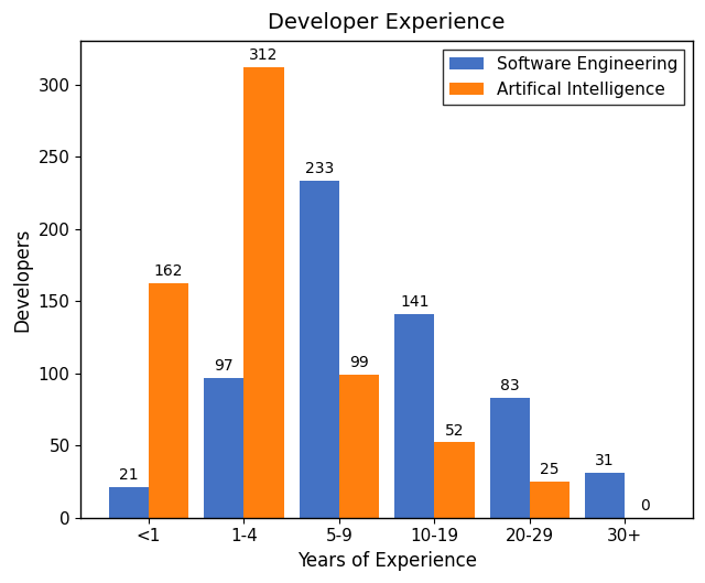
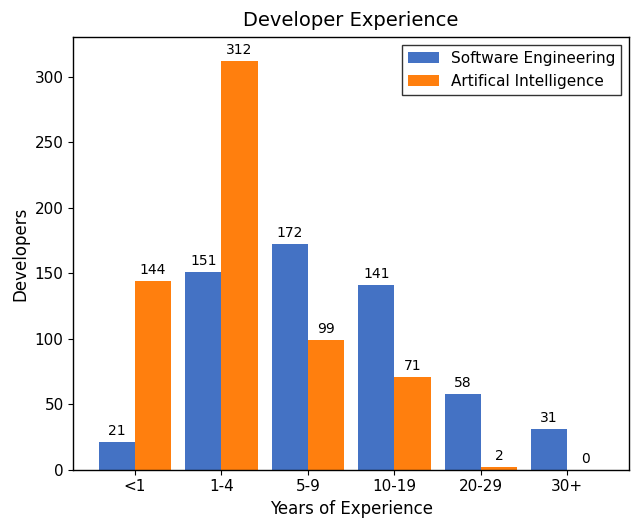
Artifical Intelligence/<1: 162 -> 144
Software Engineering/1-4: 97 -> 151
Software Engineering/5-9: 233 -> 172
Artifical Intelligence/10-19: 52 -> 71
Software Engineering/20-29: 83 -> 58
Artifical Intelligence/20-29: 25 -> 2
